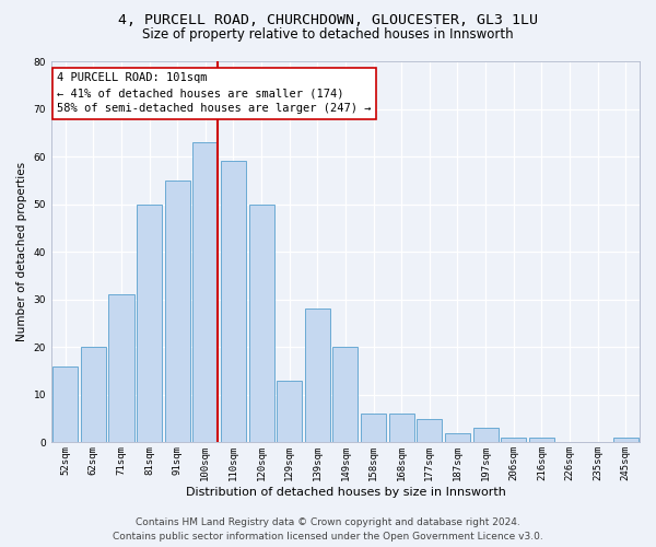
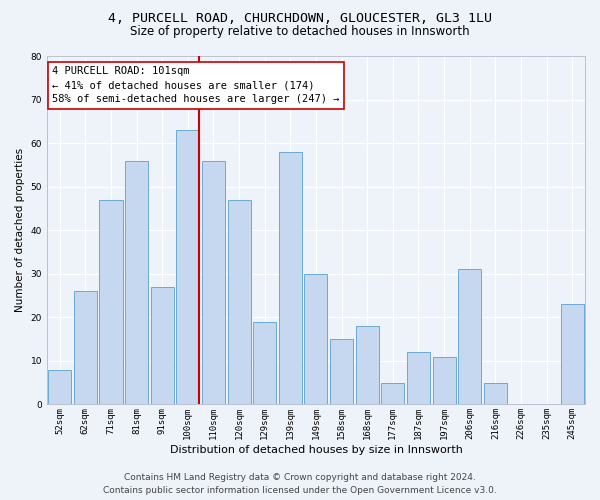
52sqm: 16 -> 8
62sqm: 20 -> 26
71sqm: 31 -> 47
81sqm: 50 -> 56
91sqm: 55 -> 27
110sqm: 59 -> 56
120sqm: 50 -> 47
129sqm: 13 -> 19
139sqm: 28 -> 58
149sqm: 20 -> 30
158sqm: 6 -> 15
168sqm: 6 -> 18
187sqm: 2 -> 12
197sqm: 3 -> 11
206sqm: 1 -> 31
216sqm: 1 -> 5
245sqm: 1 -> 23
